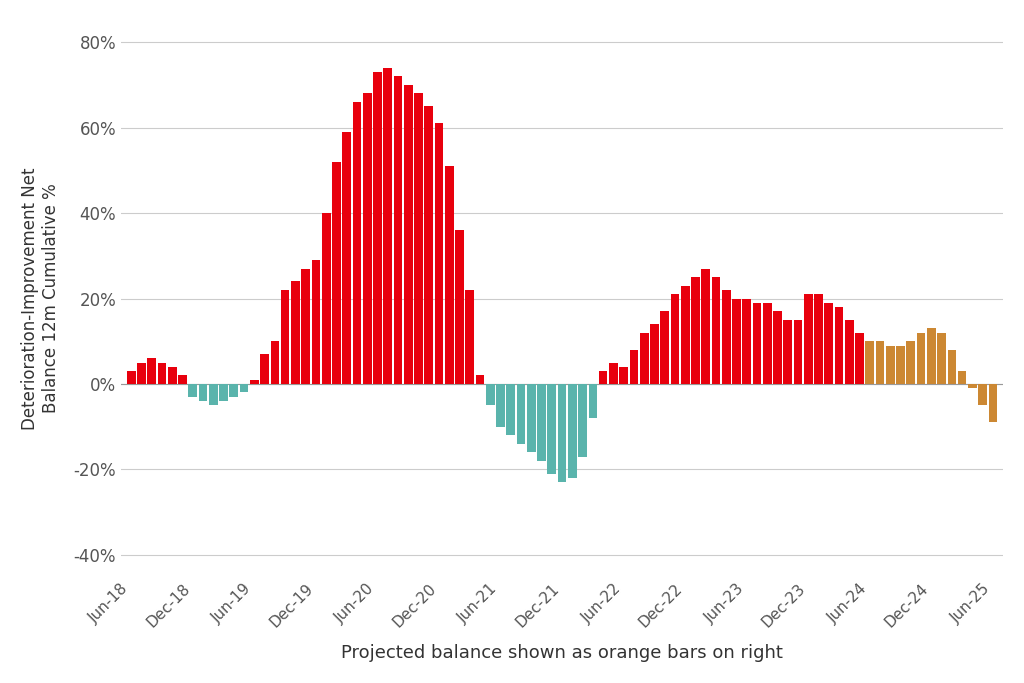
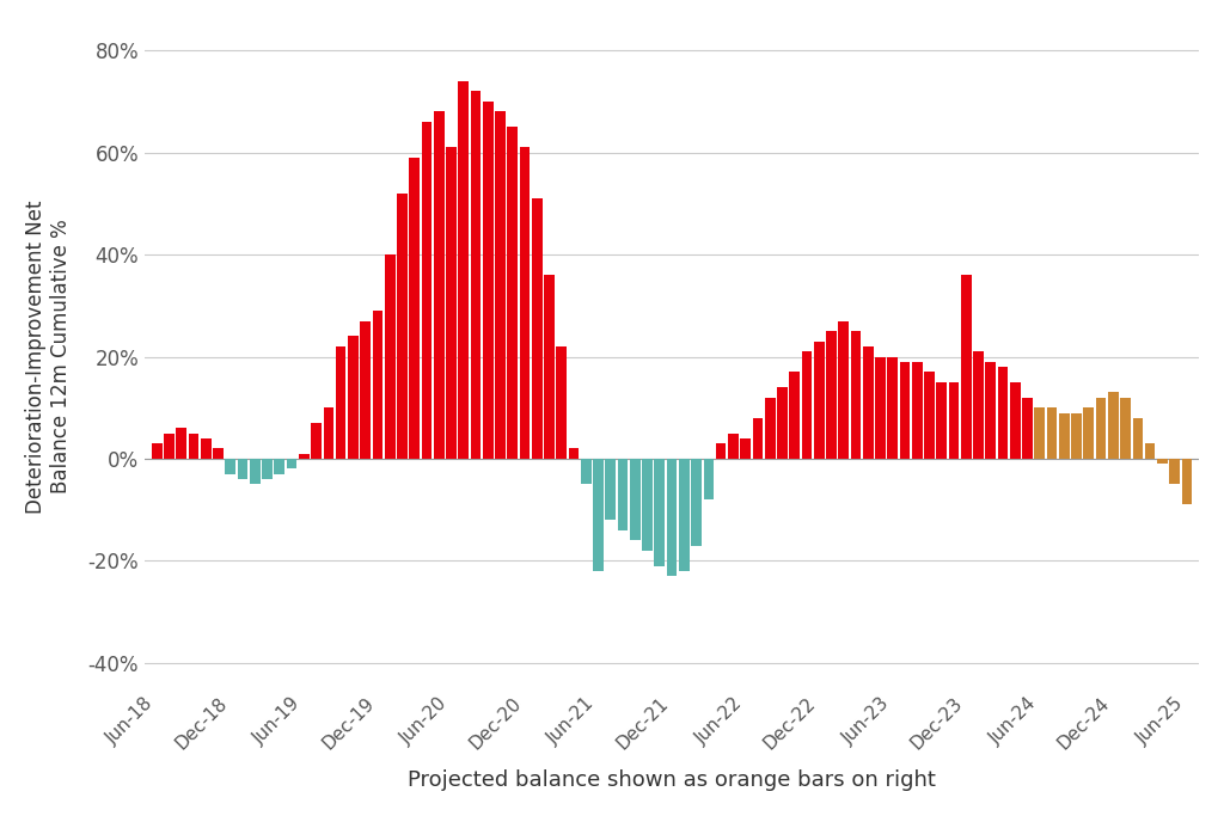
Jun-20: 73% -> 61%
Jun-21: -10% -> -22%
Dec-23: 21% -> 36%
